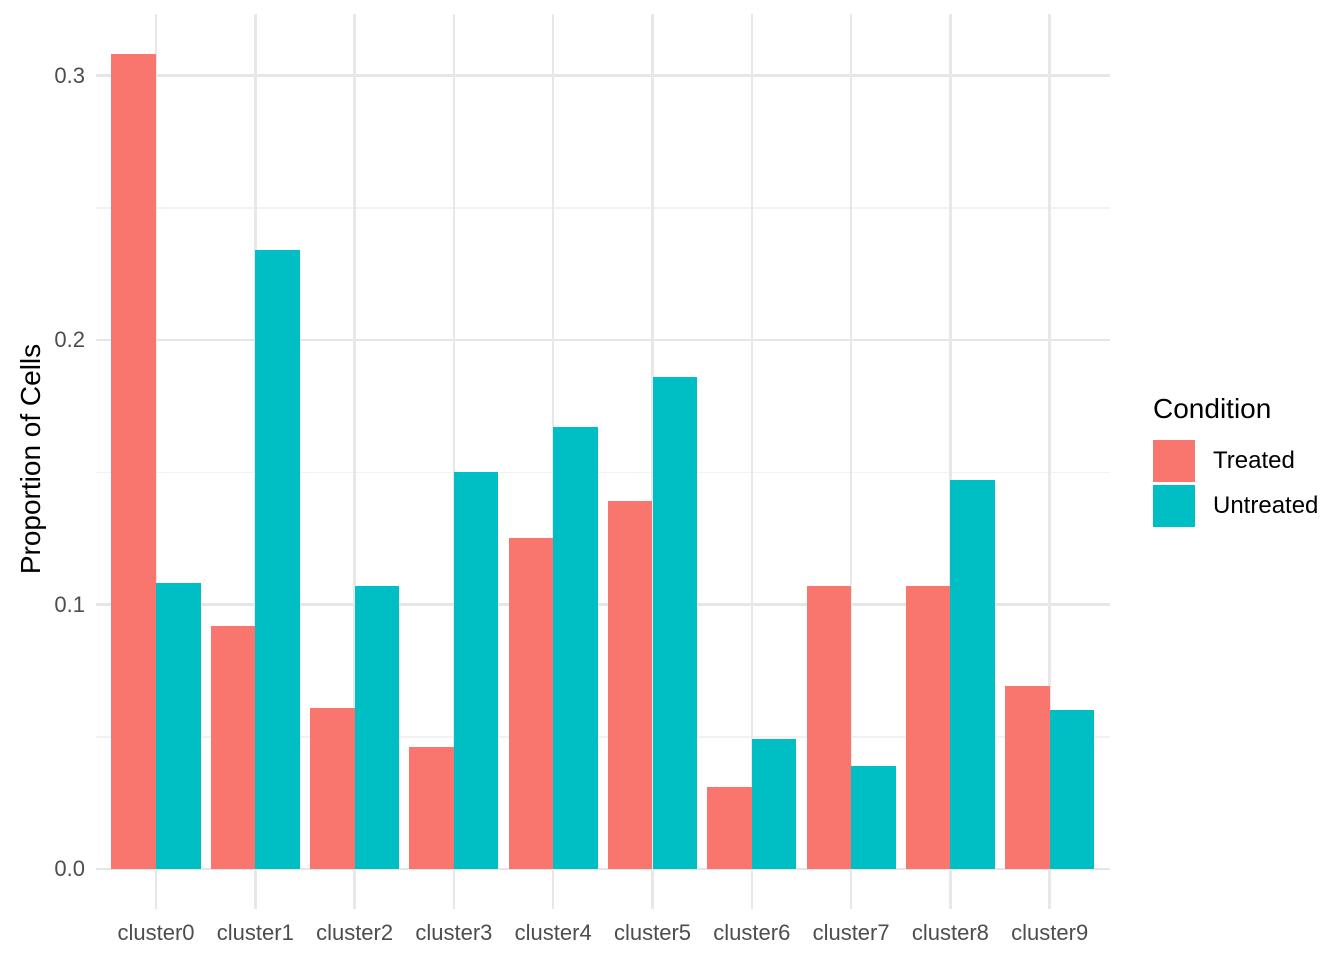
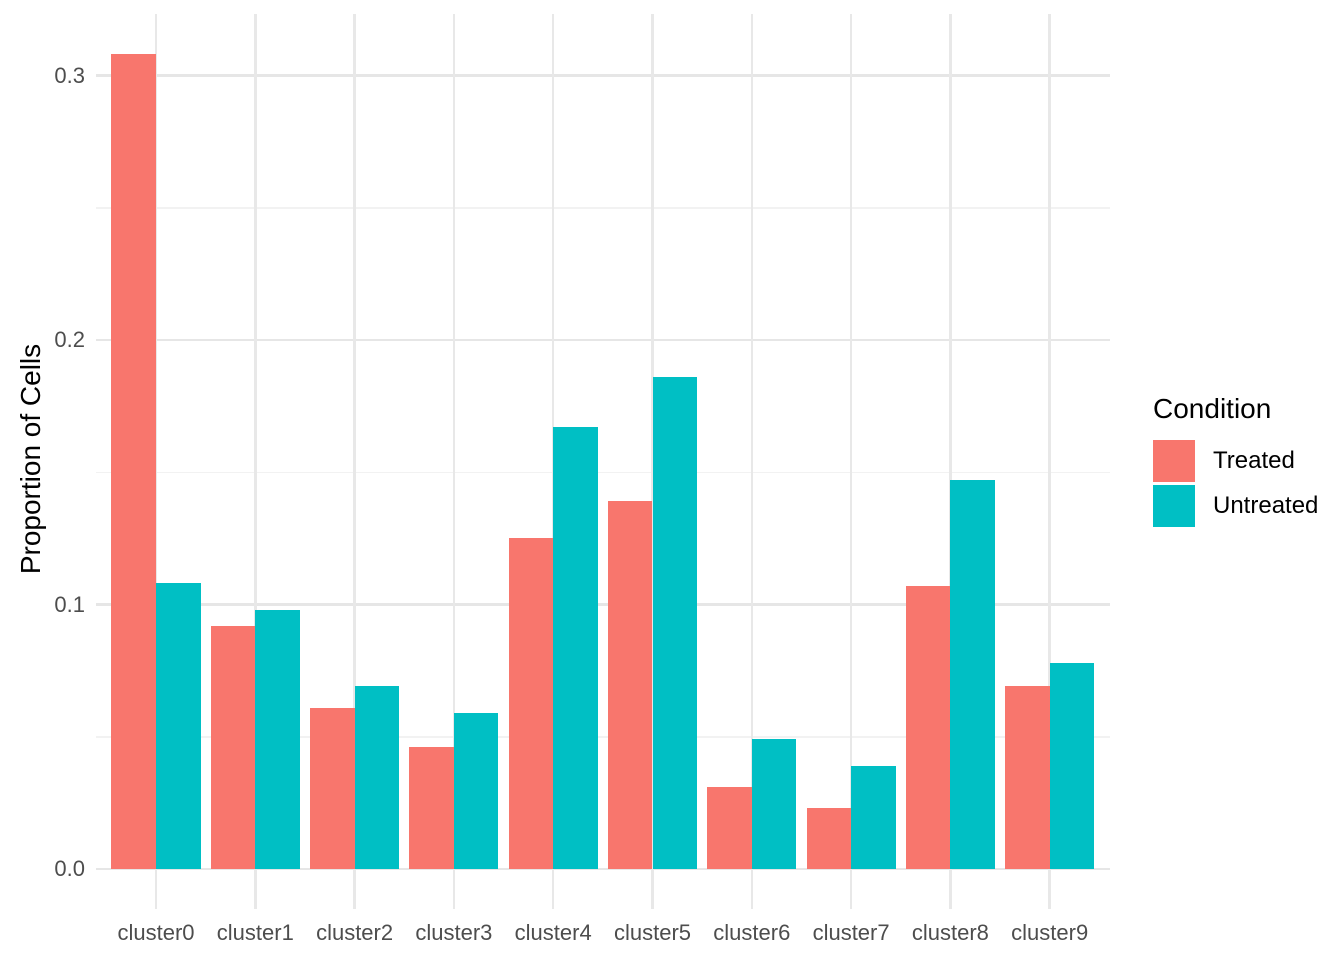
Untreated/cluster1: 0.234 -> 0.098
Untreated/cluster2: 0.107 -> 0.069
Untreated/cluster3: 0.150 -> 0.059
Treated/cluster7: 0.107 -> 0.023
Untreated/cluster9: 0.060 -> 0.078
